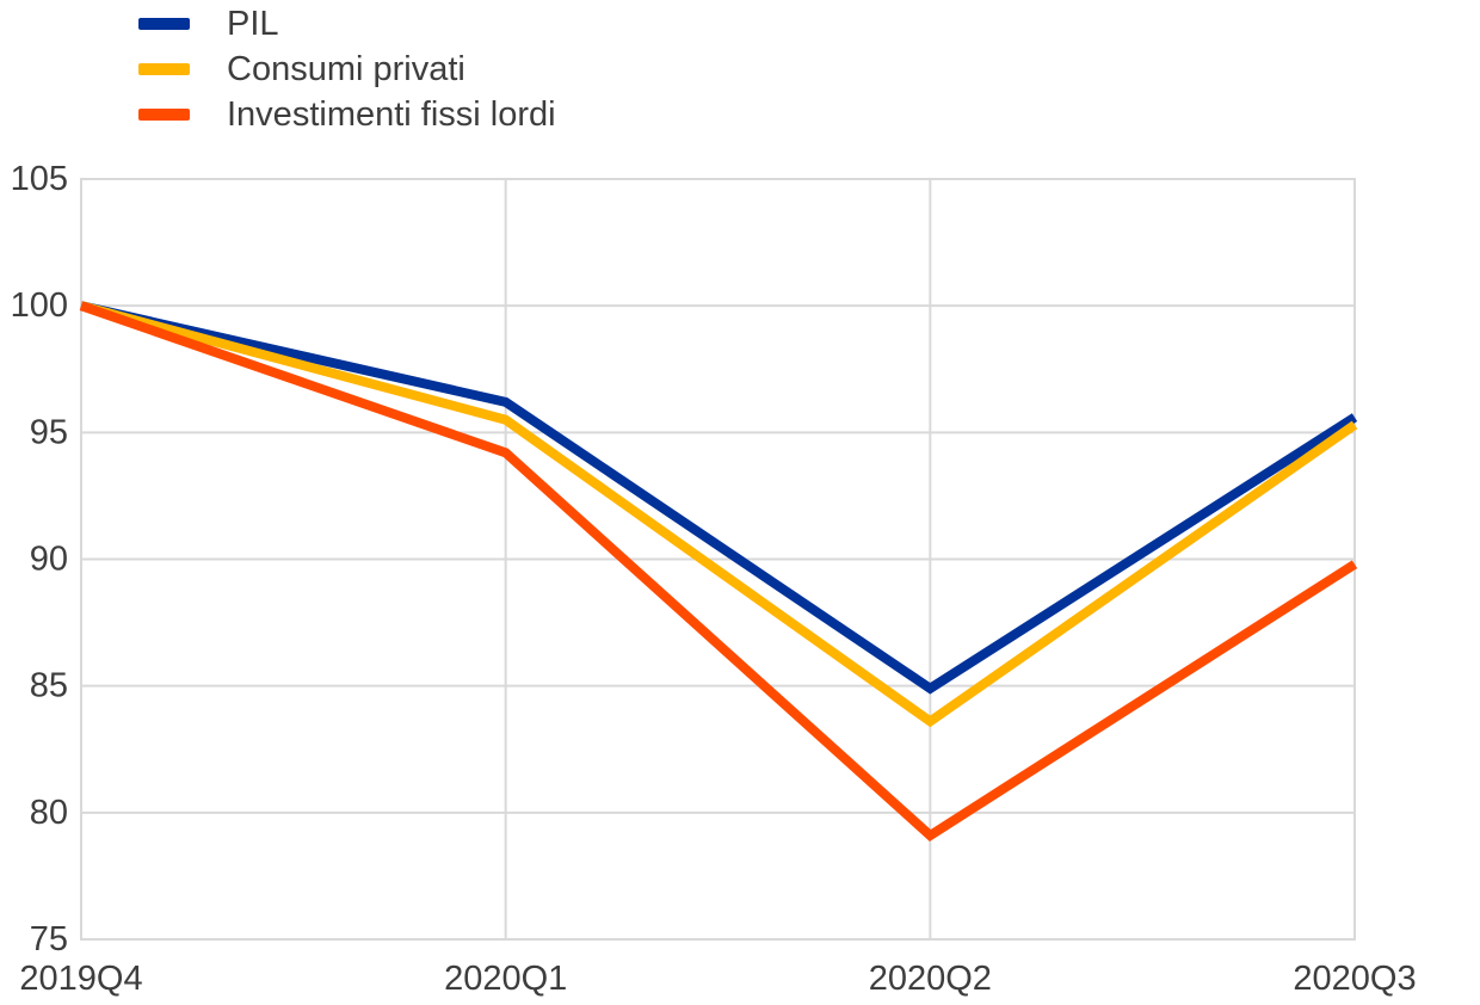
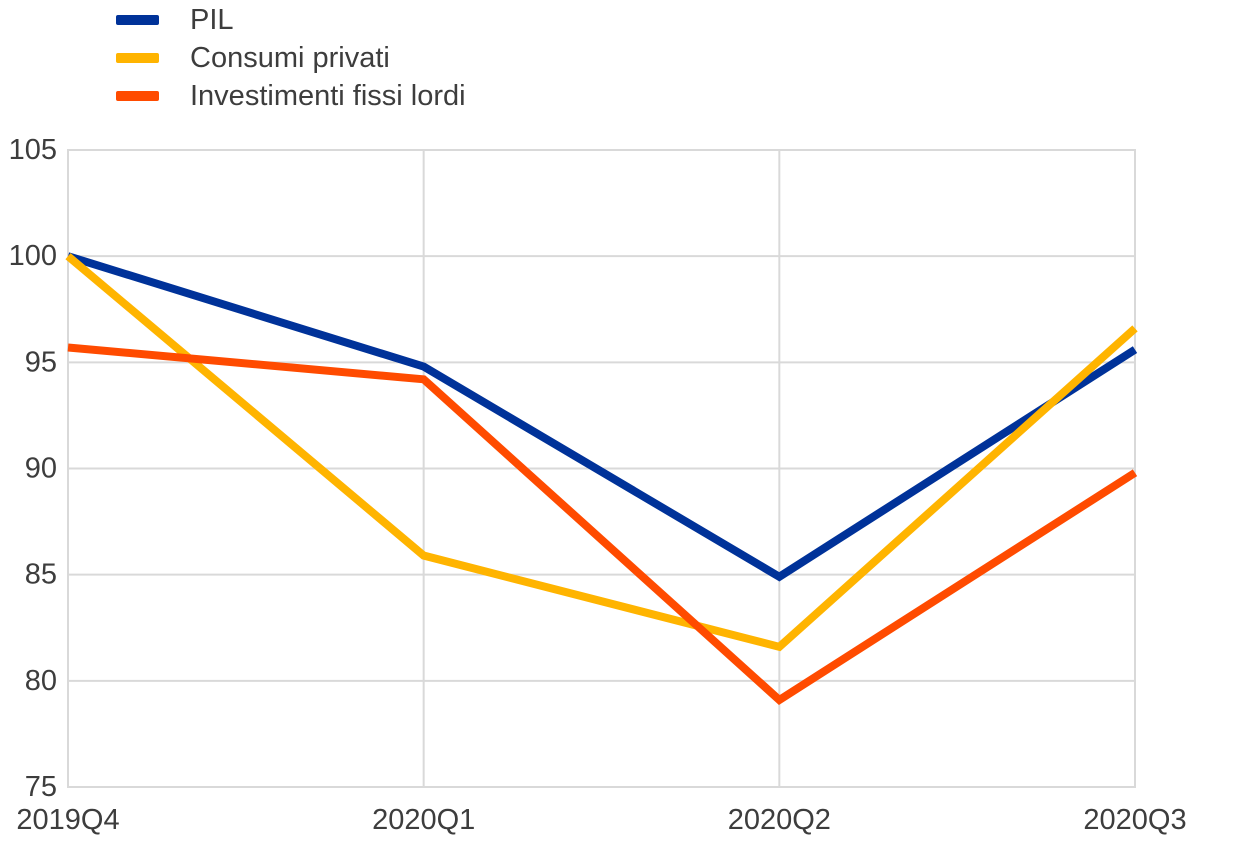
Investimenti fissi lordi/2019Q4: 100.0 -> 95.7
PIL/2020Q1: 96.2 -> 94.8
Consumi privati/2020Q1: 95.5 -> 85.9
Consumi privati/2020Q2: 83.6 -> 81.6
Consumi privati/2020Q3: 95.3 -> 96.6
